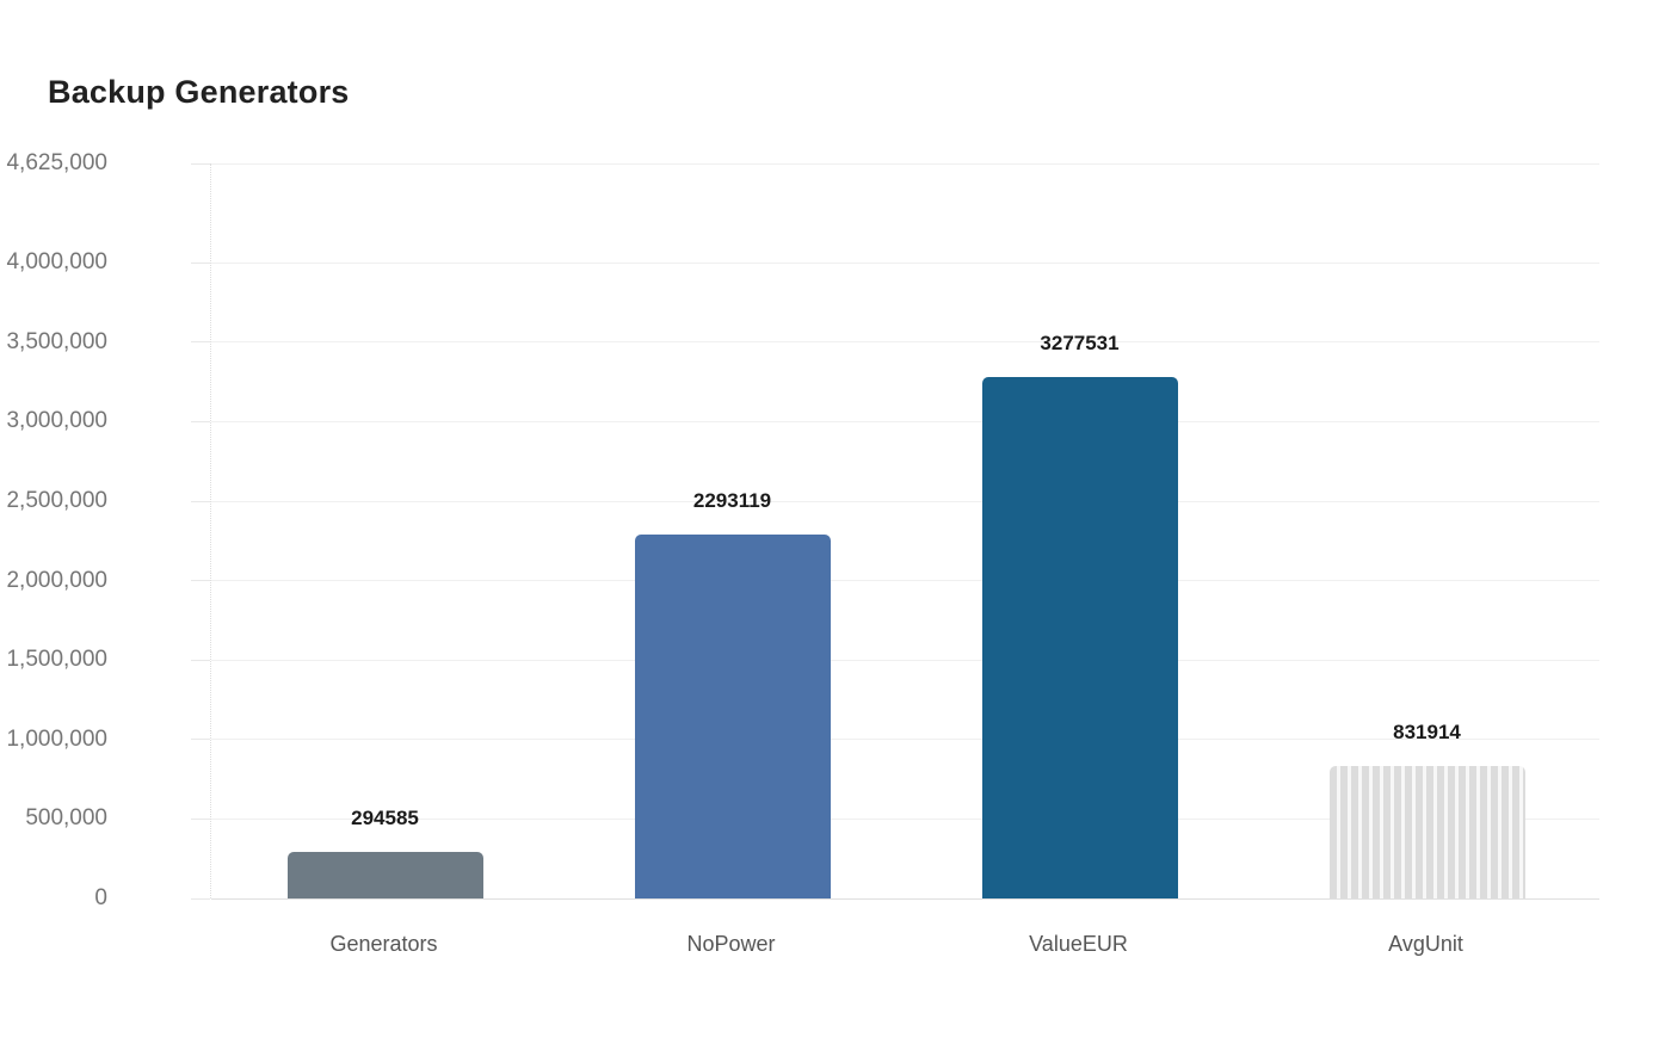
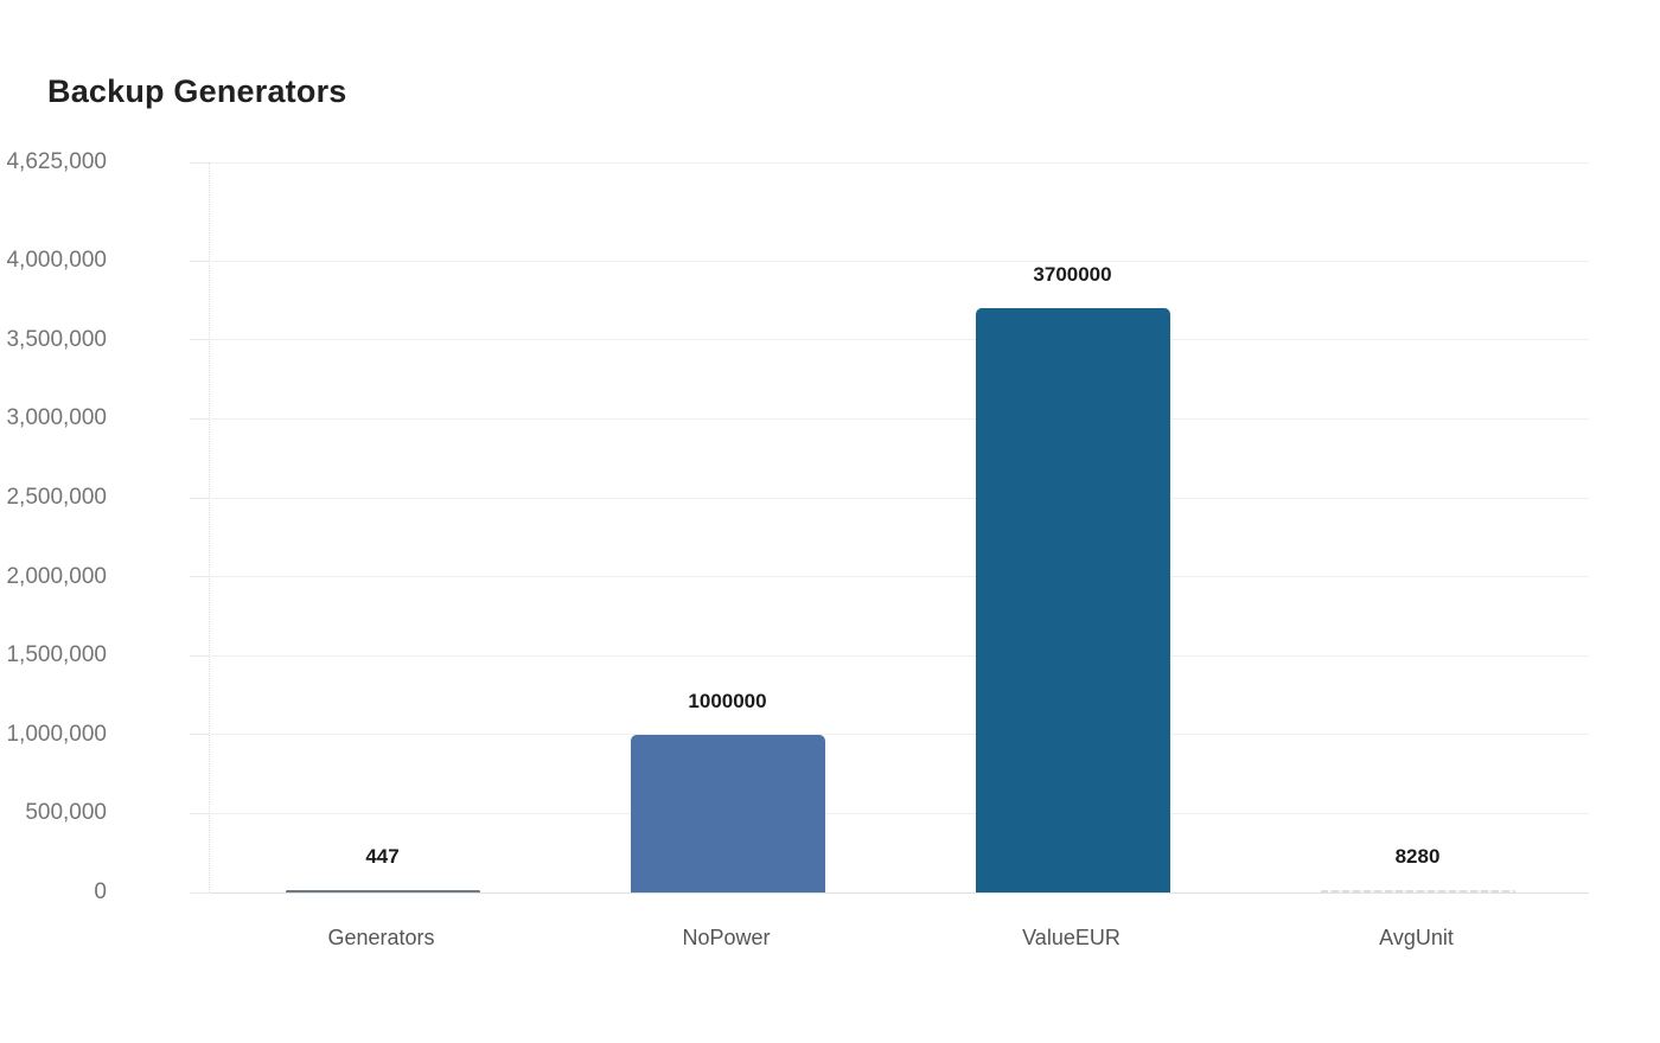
Generators: 294585 -> 447
NoPower: 2293119 -> 1000000
ValueEUR: 3277531 -> 3700000
AvgUnit: 831914 -> 8280
